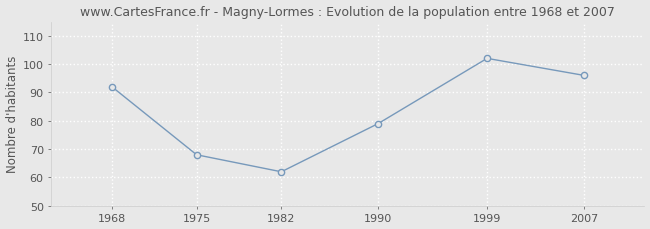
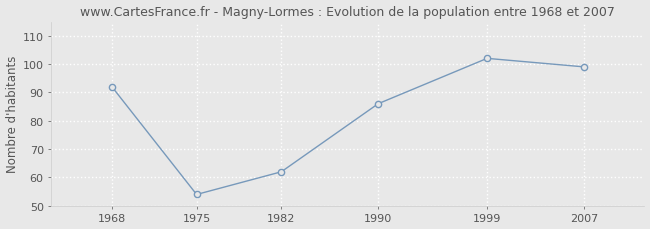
1975: 68 -> 54
1990: 79 -> 86
2007: 96 -> 99
